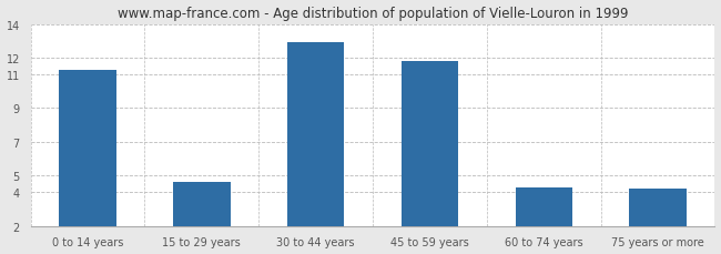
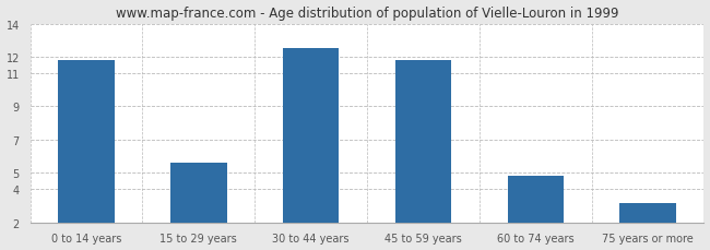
0 to 14 years: 11.3 -> 11.8
15 to 29 years: 4.6 -> 5.6
30 to 44 years: 12.9 -> 12.5
60 to 74 years: 4.3 -> 4.8
75 years or more: 4.2 -> 3.2
